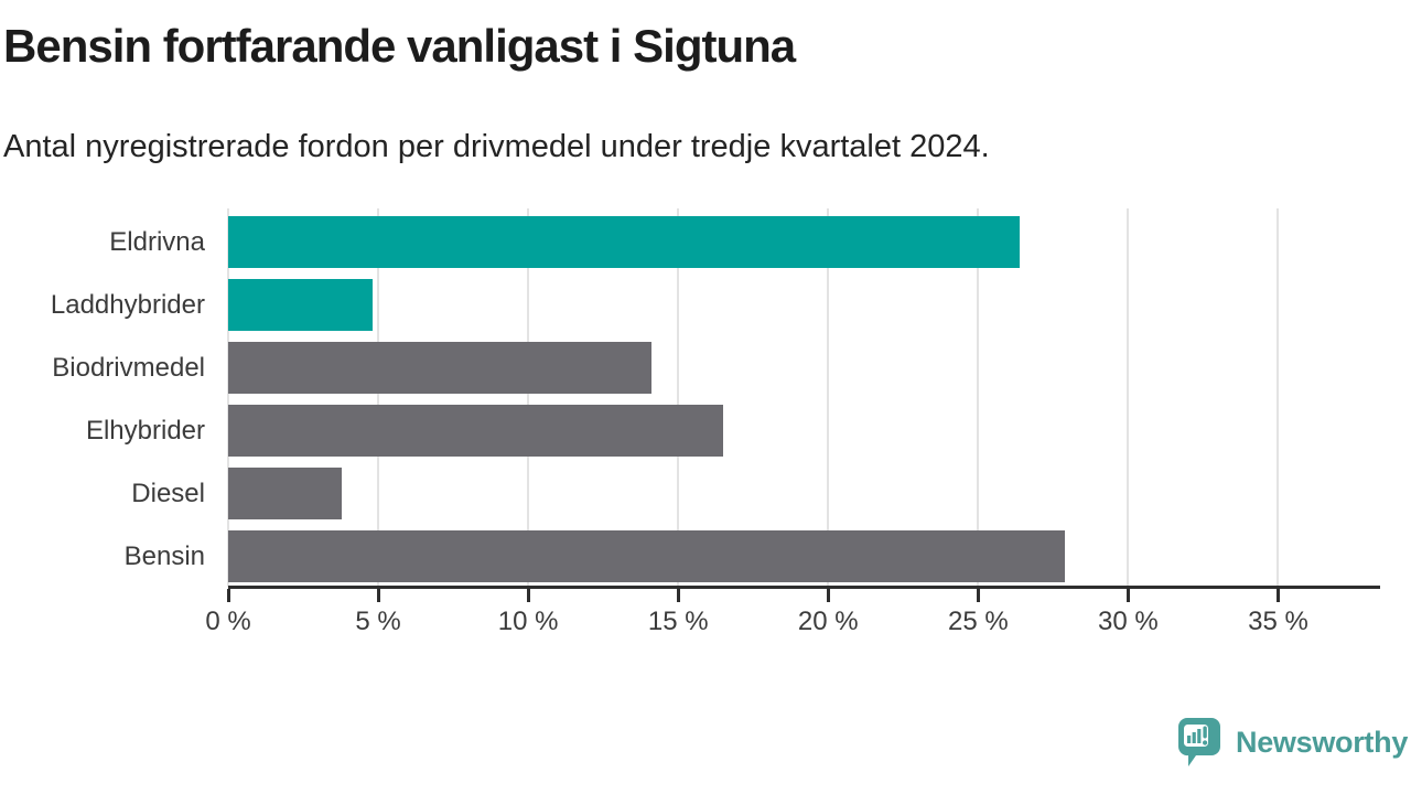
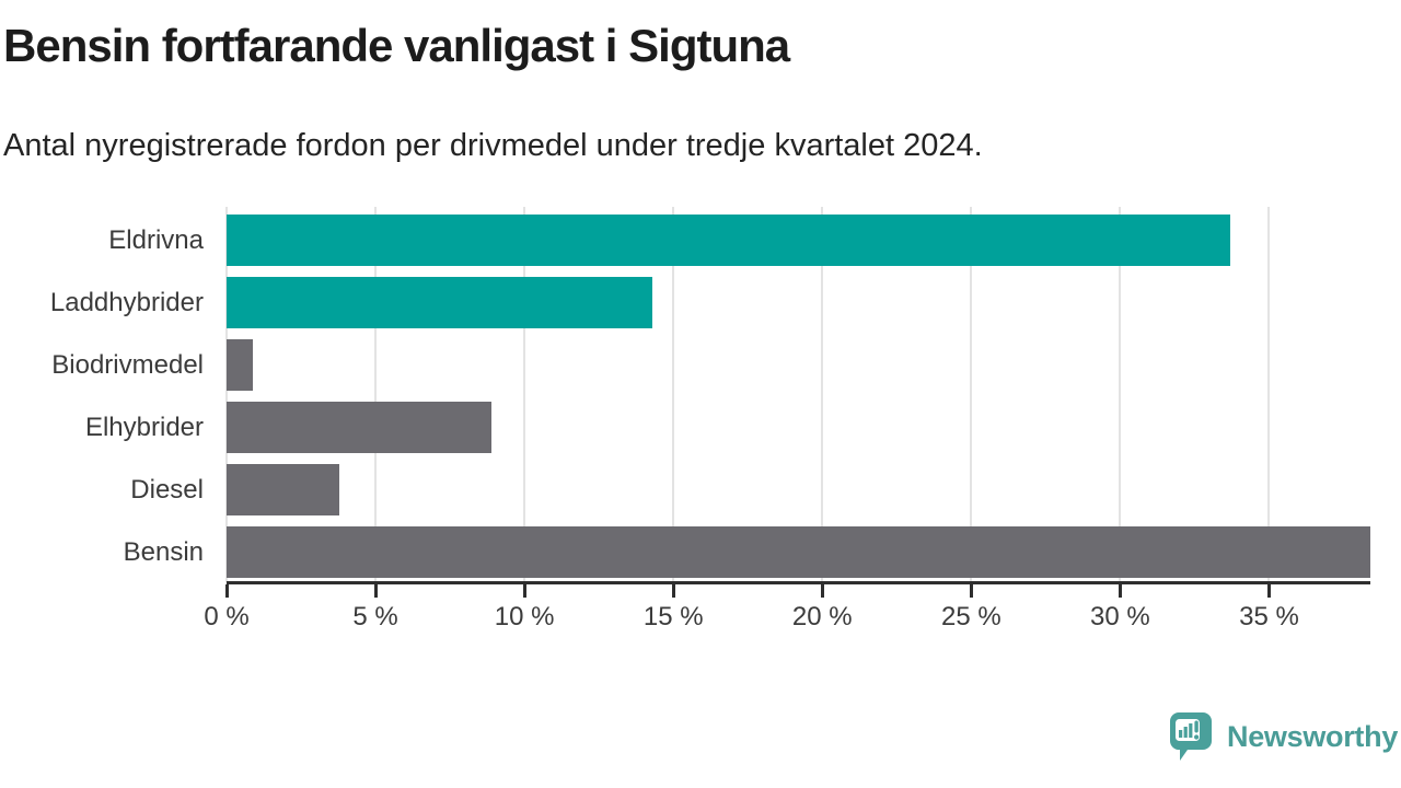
Eldrivna: 26.4% -> 33.7%
Laddhybrider: 4.8% -> 14.3%
Biodrivmedel: 14.1% -> 0.9%
Elhybrider: 16.5% -> 8.9%
Bensin: 27.9% -> 38.4%
